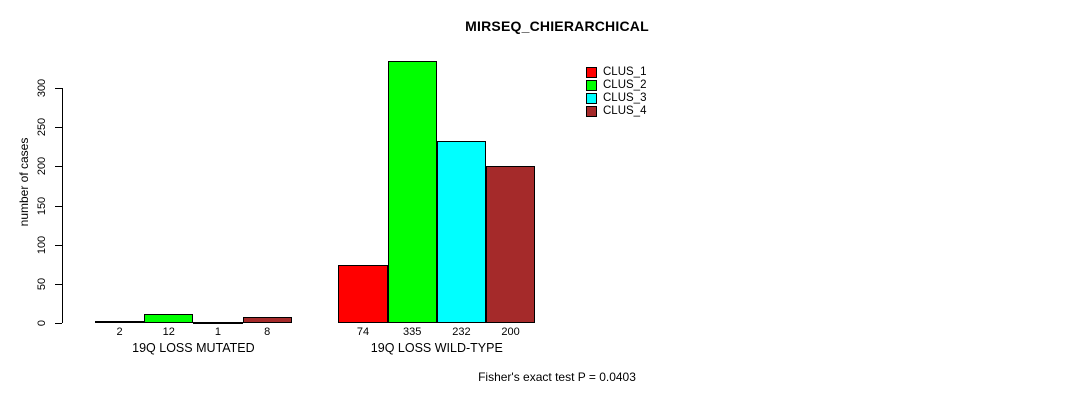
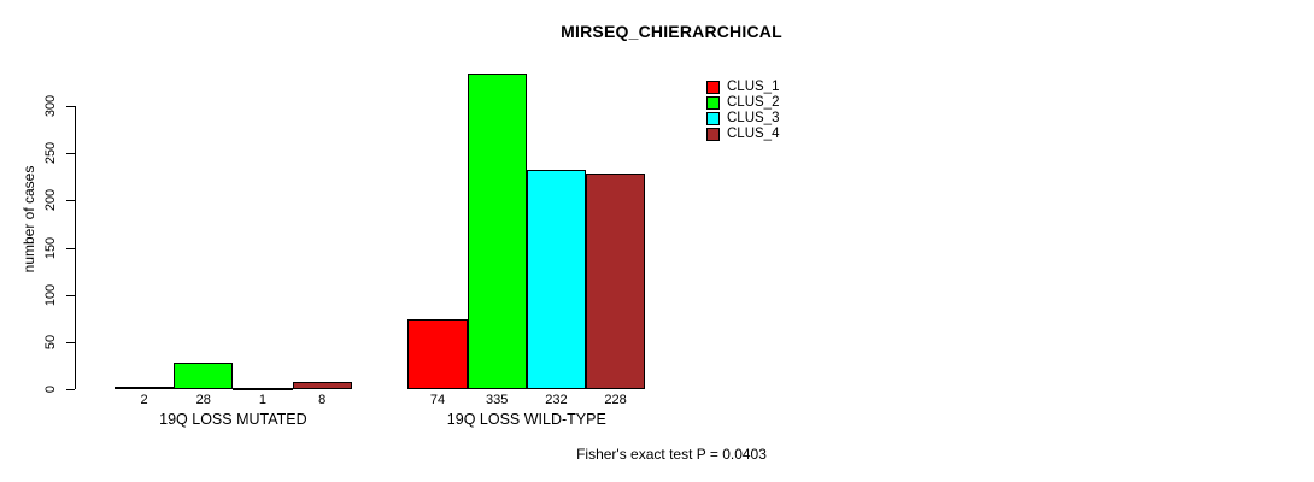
CLUS_2/19Q LOSS MUTATED: 12 -> 28
CLUS_4/19Q LOSS WILD-TYPE: 200 -> 228
